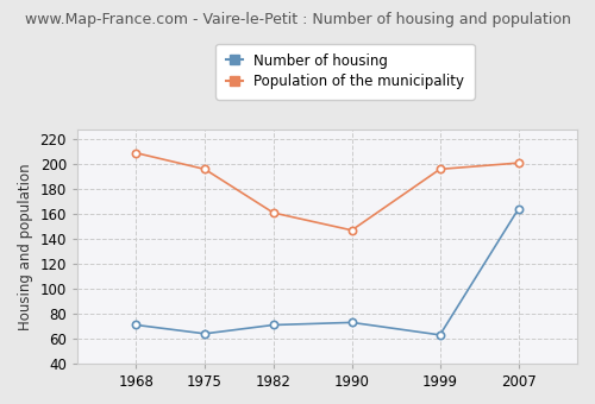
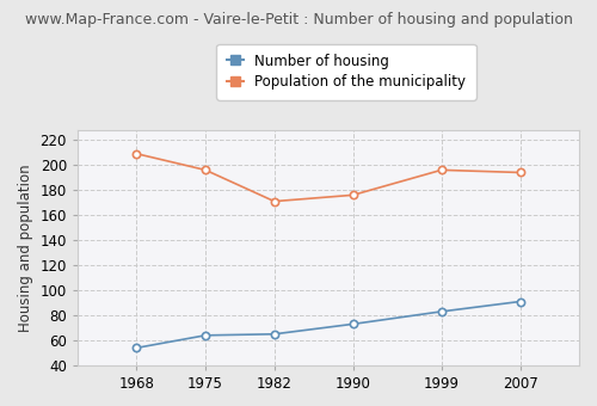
Number of housing/1968: 71 -> 54
Number of housing/1982: 71 -> 65
Population of the municipality/1982: 161 -> 171
Population of the municipality/1990: 147 -> 176
Number of housing/1999: 63 -> 83
Number of housing/2007: 164 -> 91
Population of the municipality/2007: 201 -> 194
